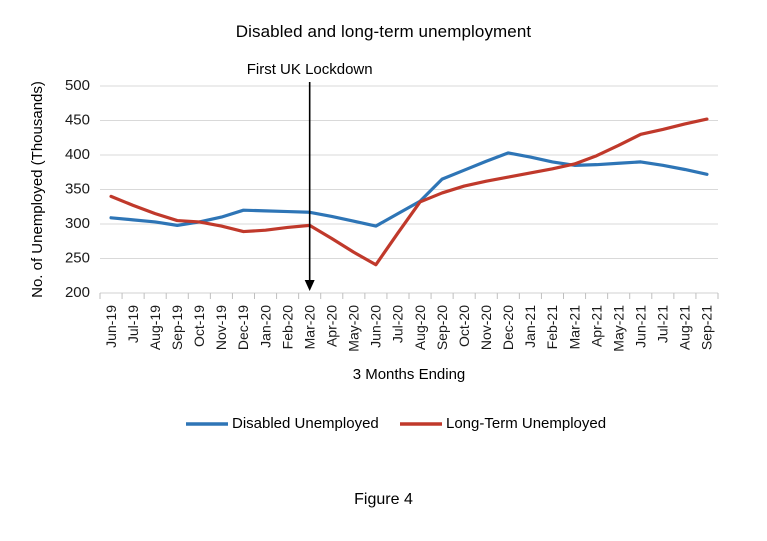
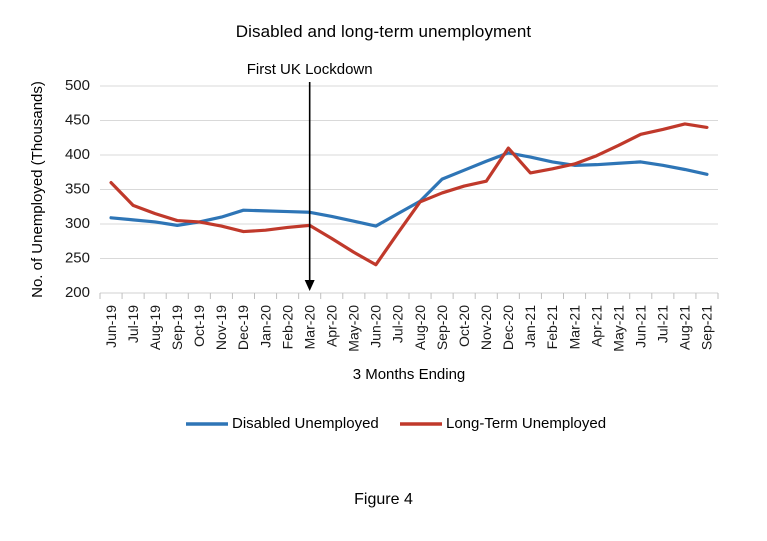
Long-Term Unemployed/Jun-19: 340 -> 360
Long-Term Unemployed/Dec-20: 370 -> 410
Long-Term Unemployed/Sep-21: 450 -> 440
